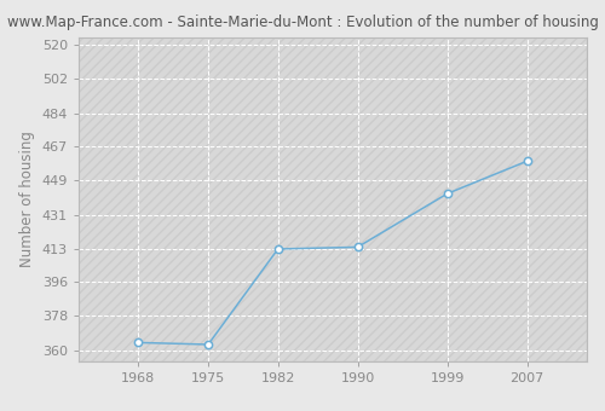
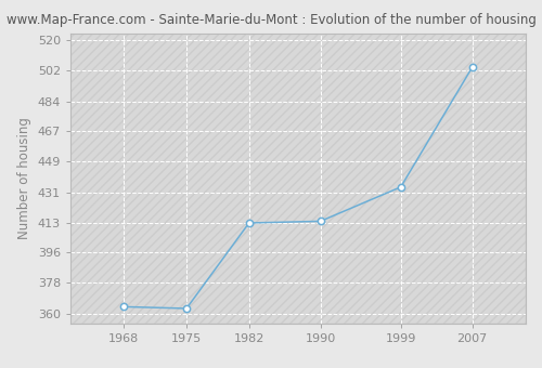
1999: 442 -> 434
2007: 459 -> 504
